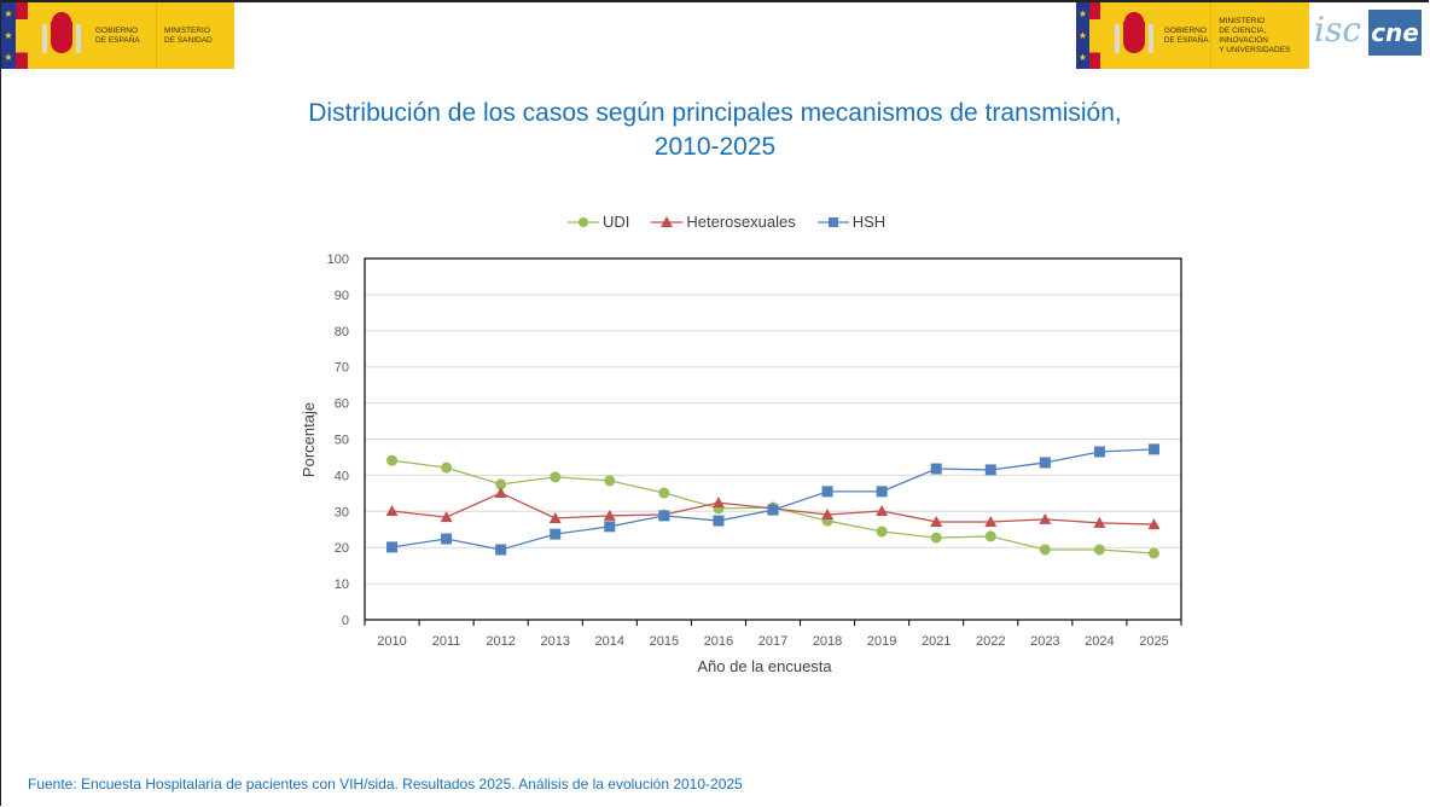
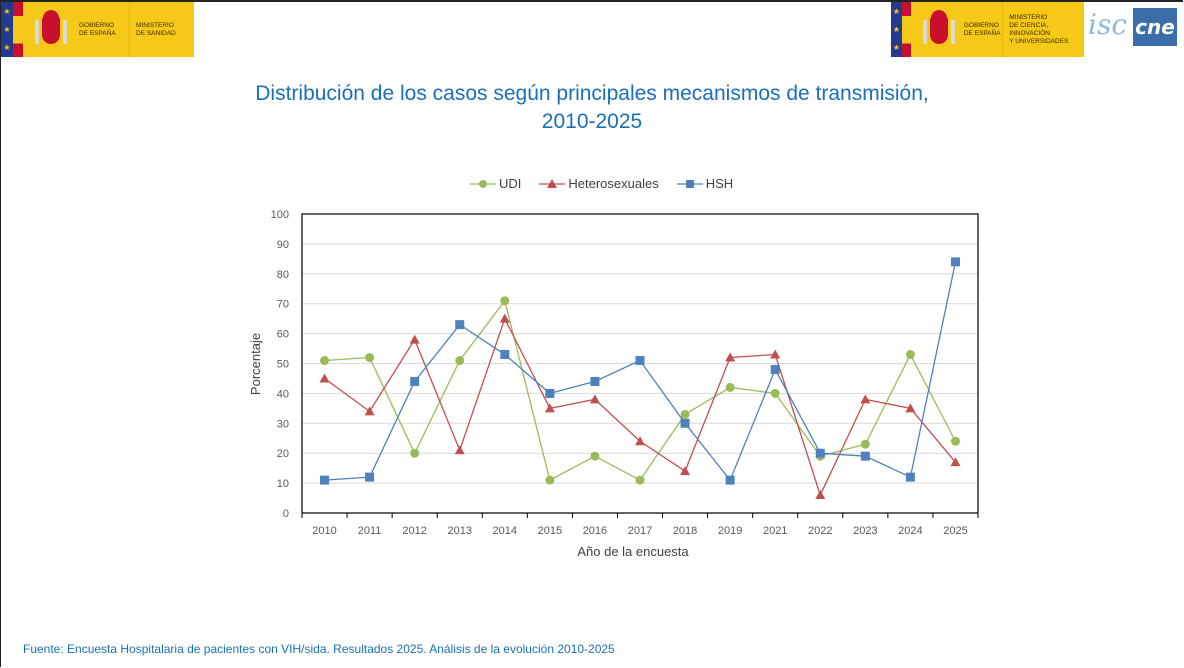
UDI/2010: 44 -> 51
Heterosexuales/2010: 30 -> 45
HSH/2010: 20 -> 11
UDI/2011: 42 -> 52
Heterosexuales/2011: 28 -> 34
HSH/2011: 22 -> 12
UDI/2012: 38 -> 20
Heterosexuales/2012: 35 -> 58
HSH/2012: 19 -> 44
UDI/2013: 40 -> 51
Heterosexuales/2013: 28 -> 21
HSH/2013: 24 -> 63
UDI/2014: 38 -> 71
Heterosexuales/2014: 29 -> 65
HSH/2014: 26 -> 53
UDI/2015: 35 -> 11
Heterosexuales/2015: 29 -> 35
HSH/2015: 29 -> 40
UDI/2016: 31 -> 19
Heterosexuales/2016: 32 -> 38
HSH/2016: 27 -> 44
UDI/2017: 31 -> 11
Heterosexuales/2017: 31 -> 24
HSH/2017: 30 -> 51
UDI/2018: 27 -> 33
Heterosexuales/2018: 29 -> 14
HSH/2018: 36 -> 30
UDI/2019: 24 -> 42
Heterosexuales/2019: 30 -> 52
HSH/2019: 36 -> 11
UDI/2021: 23 -> 40
Heterosexuales/2021: 27 -> 53
HSH/2021: 42 -> 48
UDI/2022: 23 -> 19
Heterosexuales/2022: 27 -> 6
HSH/2022: 42 -> 20
UDI/2023: 19 -> 23
Heterosexuales/2023: 28 -> 38
HSH/2023: 44 -> 19
UDI/2024: 19 -> 53
Heterosexuales/2024: 27 -> 35
HSH/2024: 46 -> 12
UDI/2025: 18 -> 24
Heterosexuales/2025: 26 -> 17
HSH/2025: 47 -> 84
